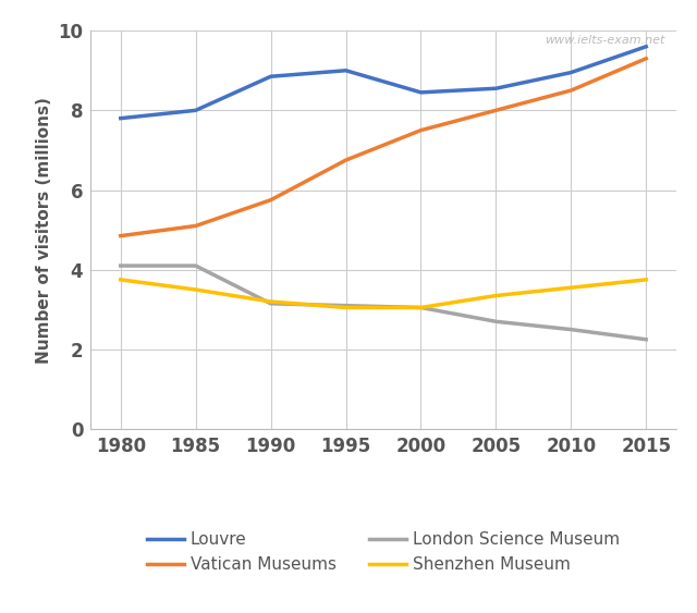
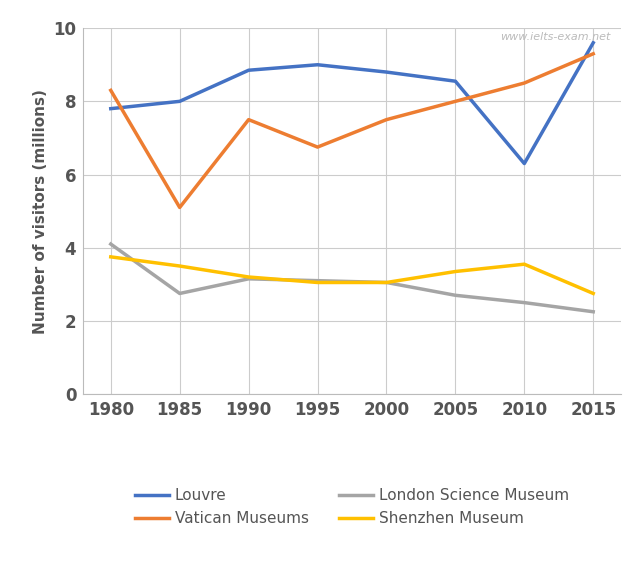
Vatican Museums/1980: 4.85 -> 8.30
London Science Museum/1985: 4.10 -> 2.75
Vatican Museums/1990: 5.75 -> 7.50
Louvre/2000: 8.45 -> 8.80
Louvre/2010: 8.95 -> 6.30
Shenzhen Museum/2015: 3.75 -> 2.75
